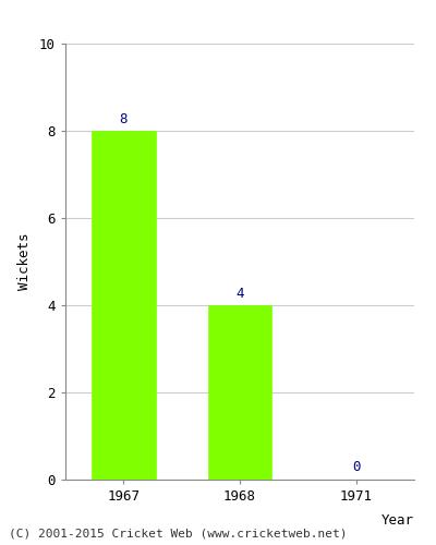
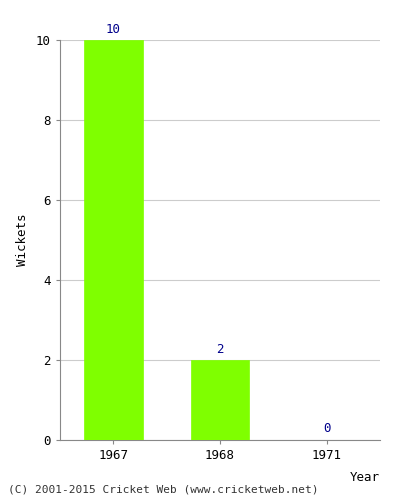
1967: 8 -> 10
1968: 4 -> 2
